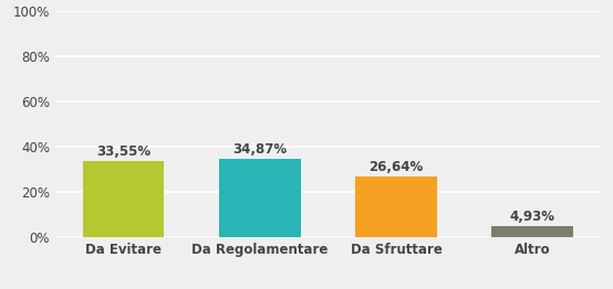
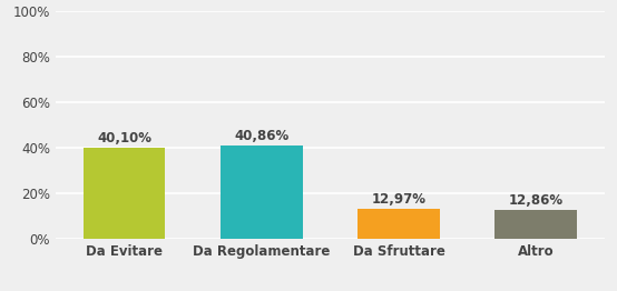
Da Evitare: 33,55% -> 40,10%
Da Regolamentare: 34,87% -> 40,86%
Da Sfruttare: 26,64% -> 12,97%
Altro: 4,93% -> 12,86%
